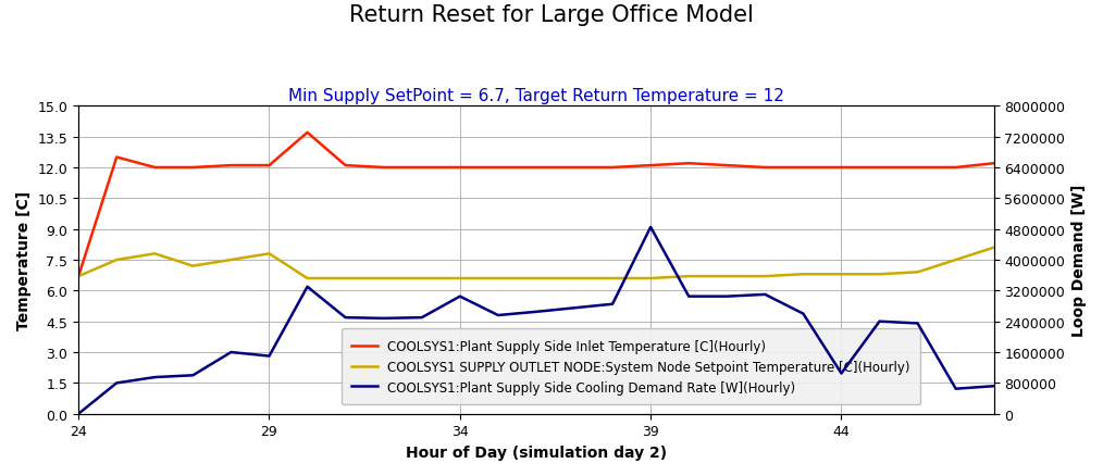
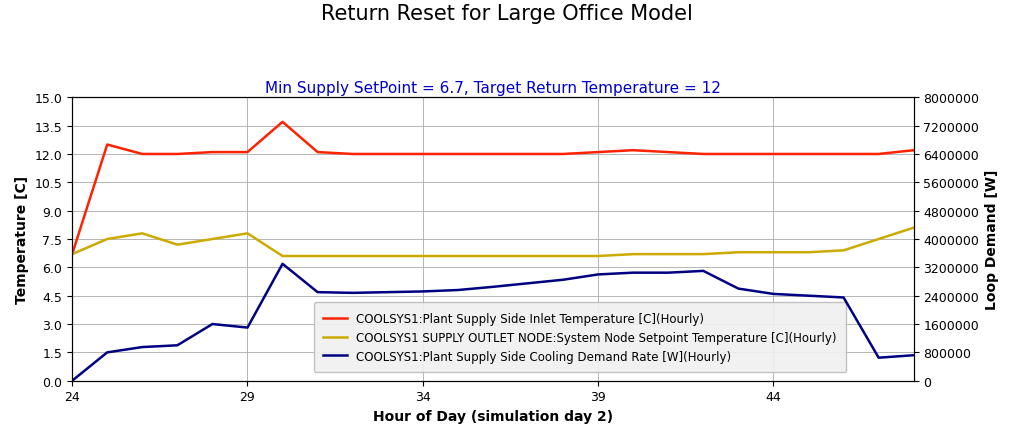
COOLSYS1:Plant Supply Side Cooling Demand Rate [W](Hourly)/34: 3050000 -> 2520000
COOLSYS1:Plant Supply Side Cooling Demand Rate [W](Hourly)/39: 4850000 -> 3000000
COOLSYS1:Plant Supply Side Cooling Demand Rate [W](Hourly)/44: 1050000 -> 2450000
